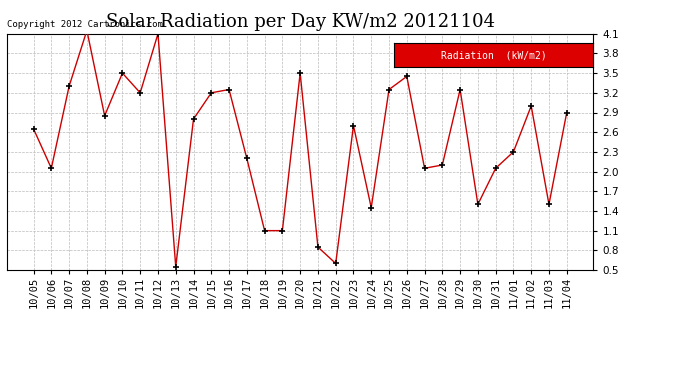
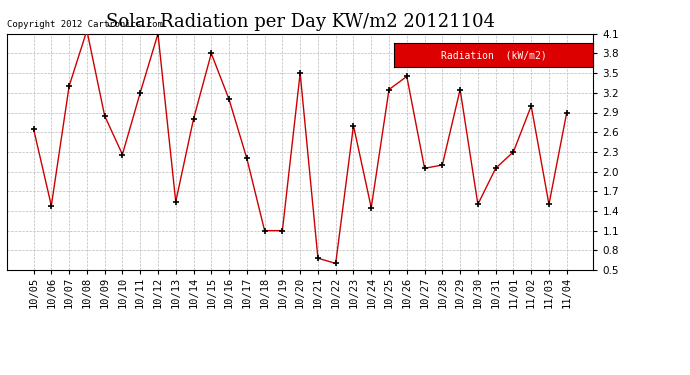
10/06: 2.05 -> 1.48
10/10: 3.50 -> 2.26
10/13: 0.55 -> 1.54
10/15: 3.20 -> 3.80
10/16: 3.25 -> 3.10
10/21: 0.85 -> 0.68
